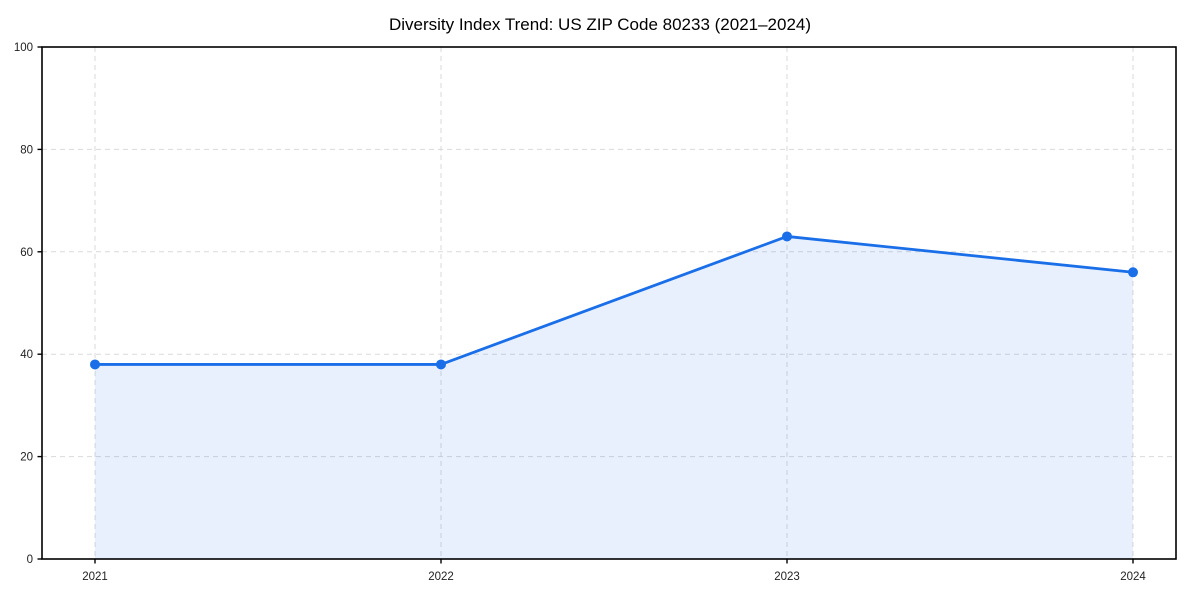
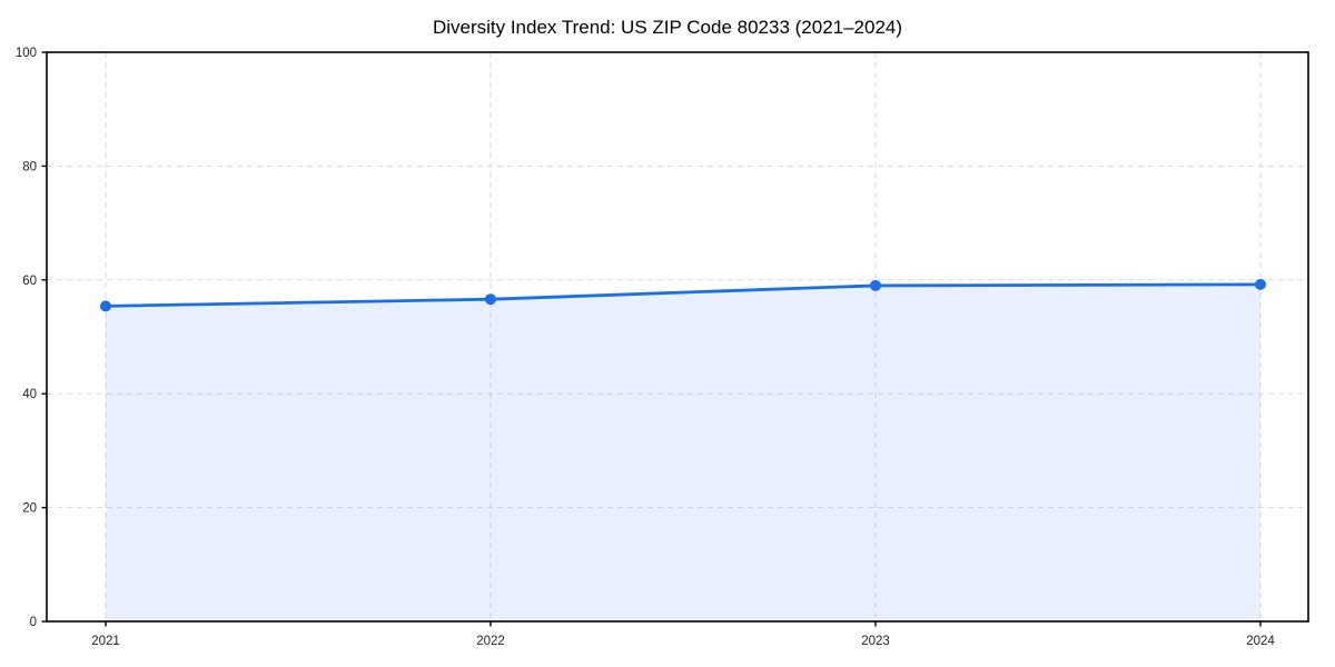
2021: 38 -> 55
2022: 38 -> 57
2023: 63 -> 59
2024: 56 -> 59
